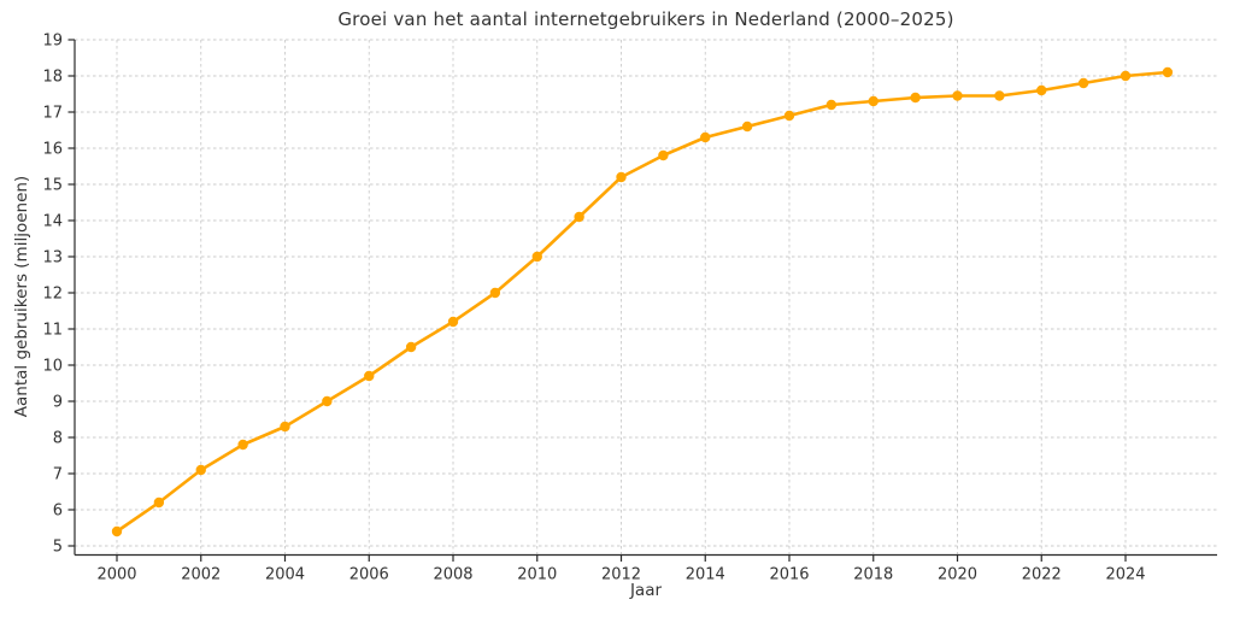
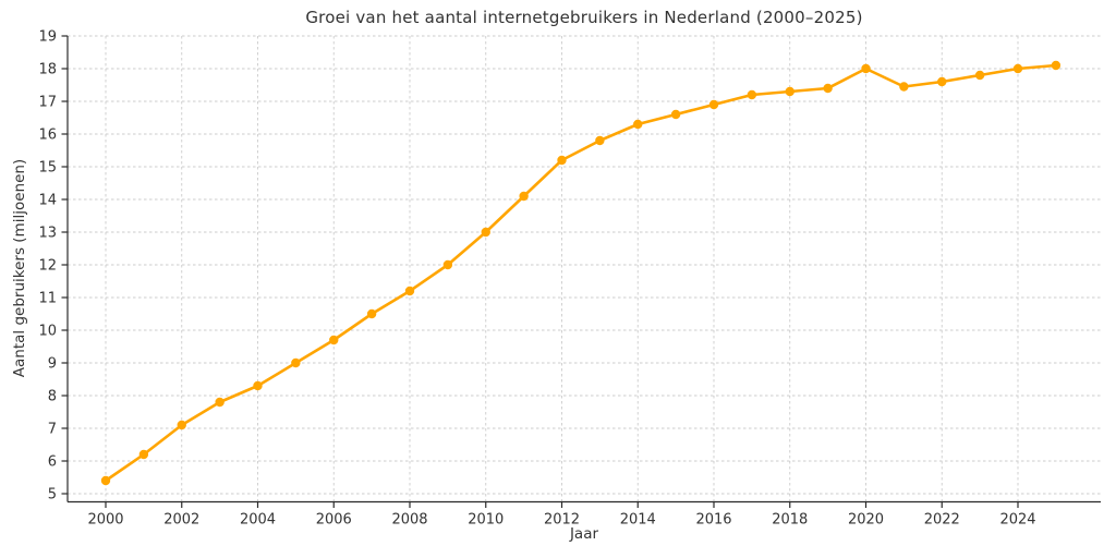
2020: 17.4 -> 18.0
